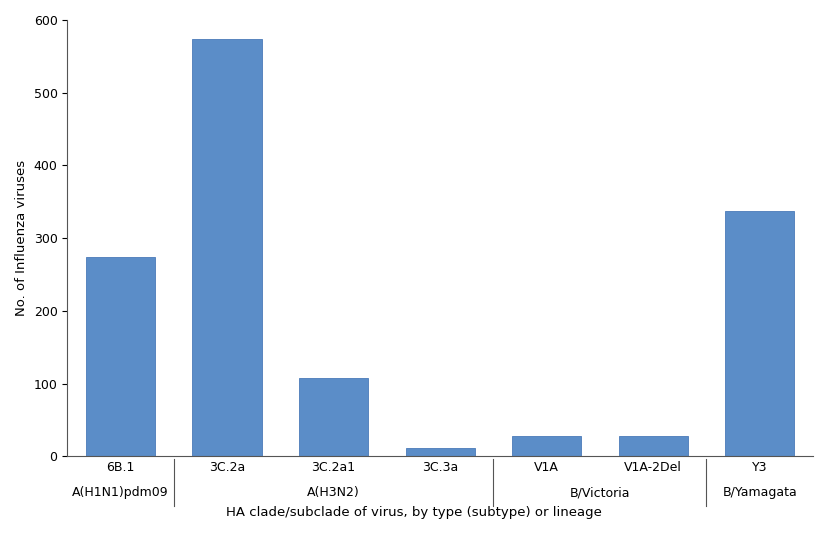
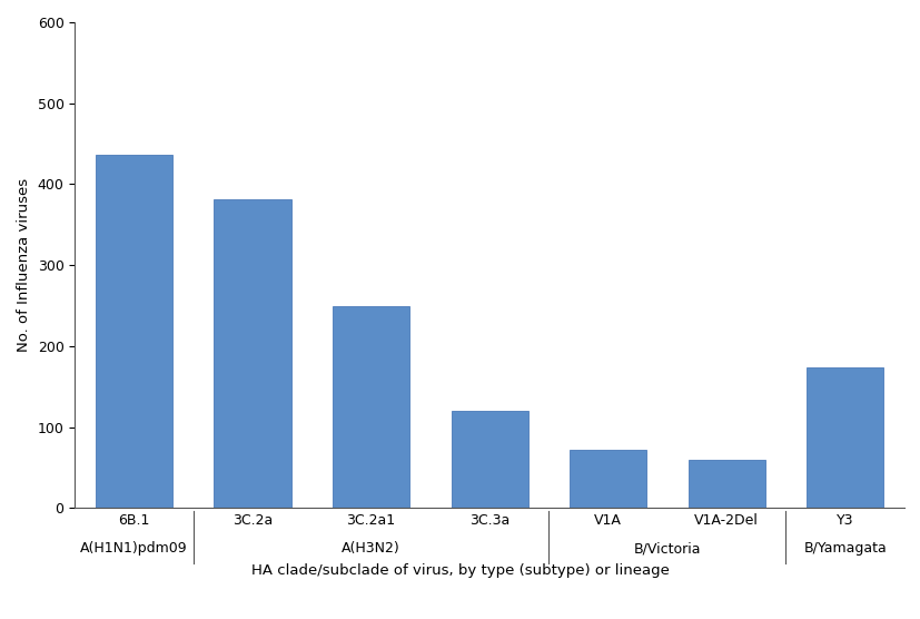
6B.1: 274 -> 436
3C.2a: 574 -> 382
3C.2a1: 108 -> 250
3C.3a: 11 -> 120
V1A: 28 -> 72
V1A-2Del: 28 -> 60
Y3: 338 -> 174
